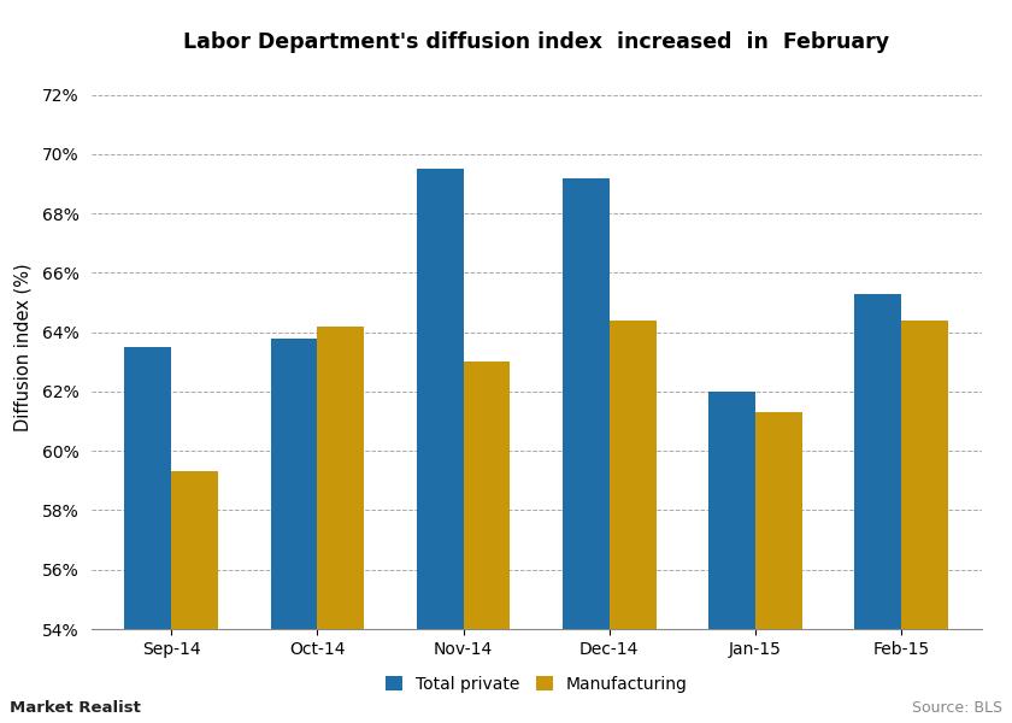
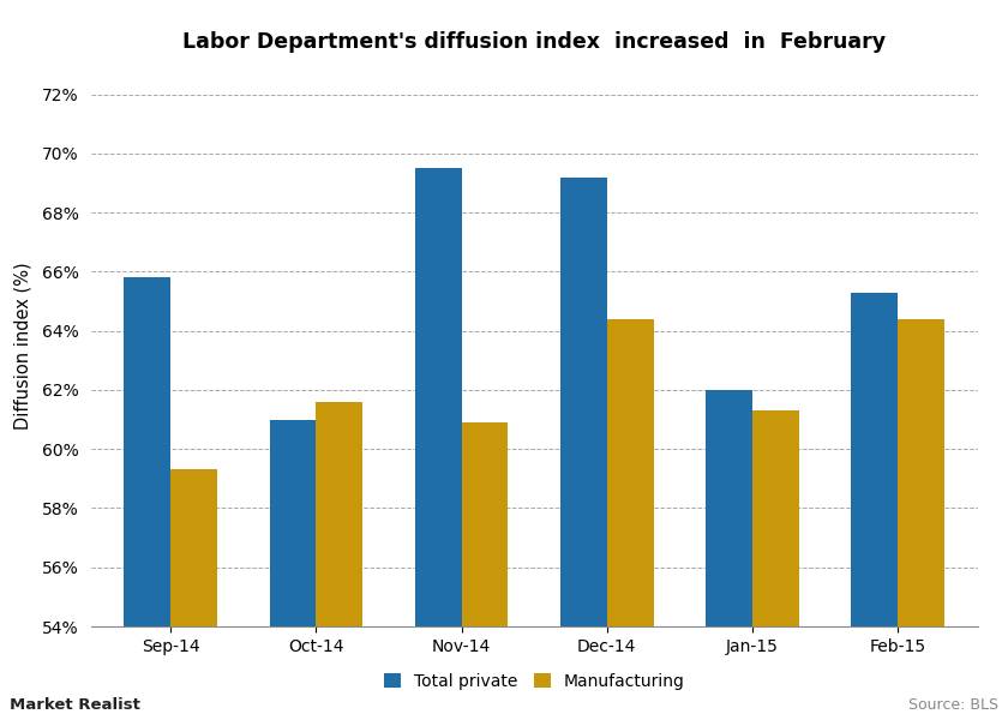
Total private/Sep-14: 63.5% -> 65.8%
Total private/Oct-14: 63.8% -> 61.0%
Manufacturing/Oct-14: 64.2% -> 61.6%
Manufacturing/Nov-14: 63.0% -> 60.9%
